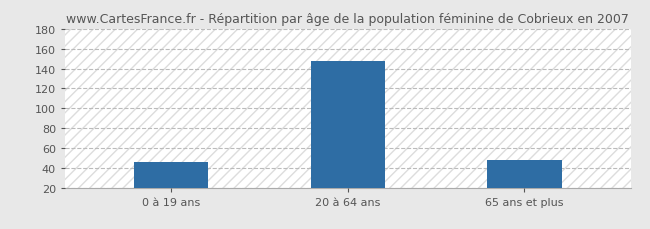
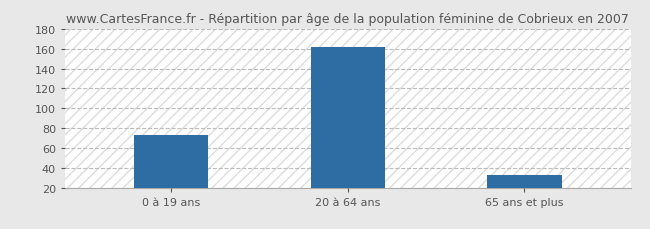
0 à 19 ans: 46 -> 73
20 à 64 ans: 148 -> 162
65 ans et plus: 48 -> 33
